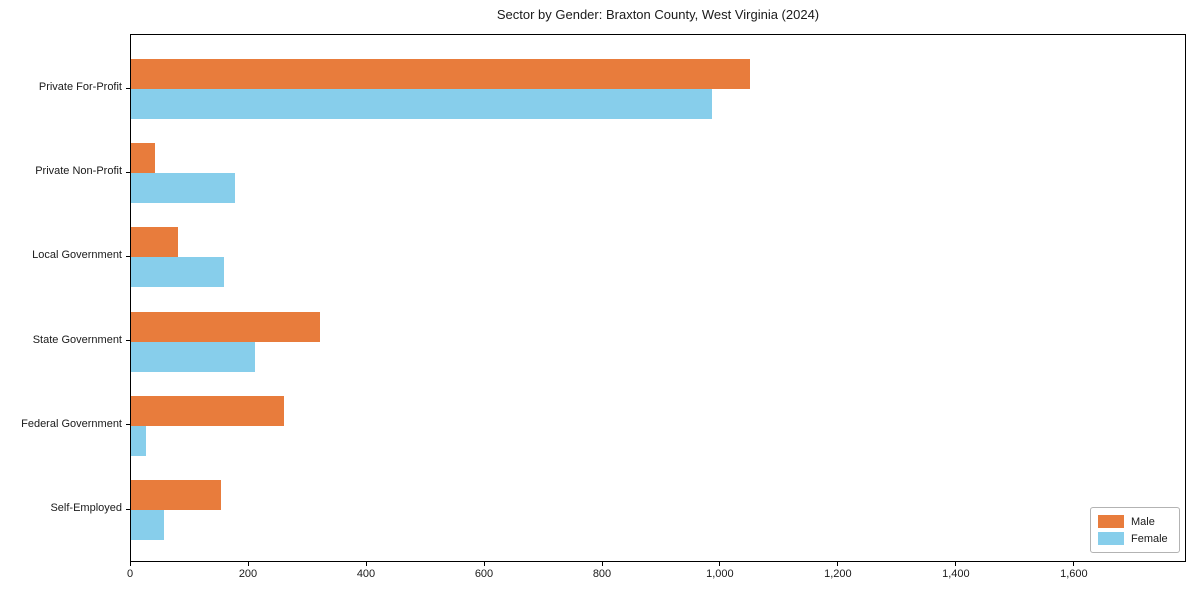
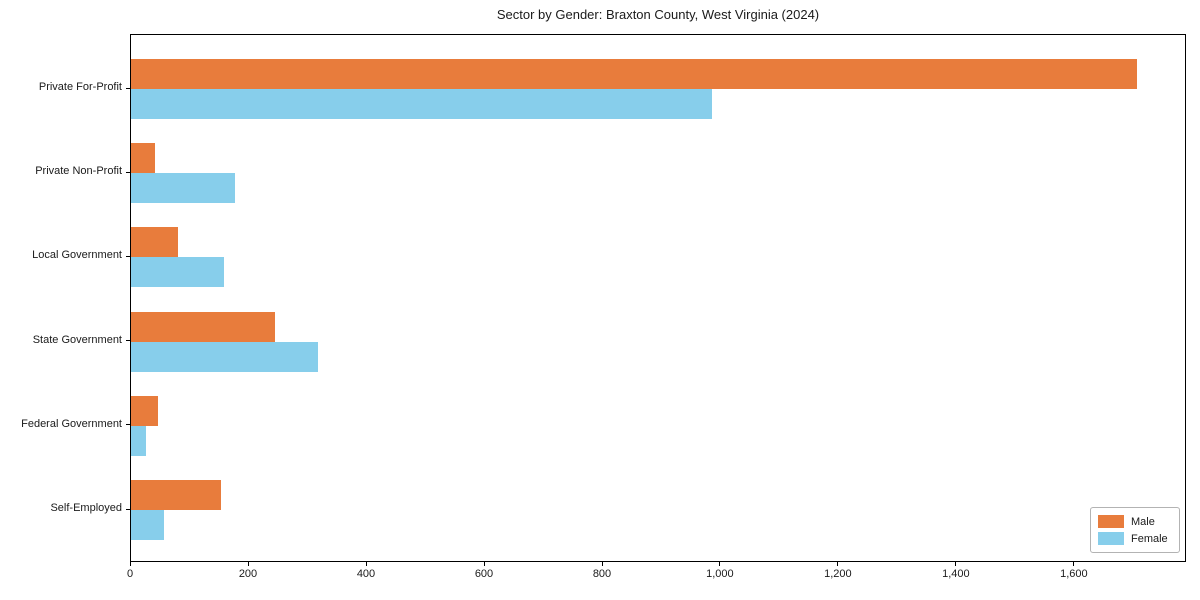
Male/Private For-Profit: 1050 -> 1700
Male/State Government: 320 -> 240
Female/State Government: 210 -> 320
Male/Federal Government: 260 -> 50
